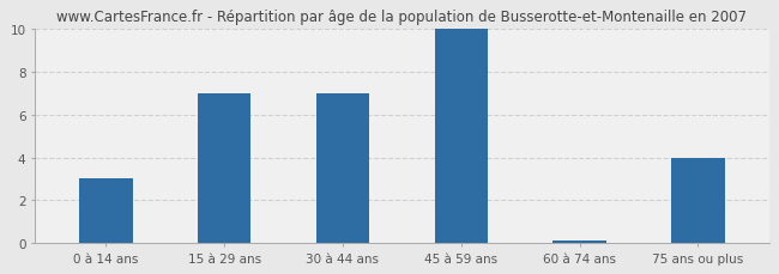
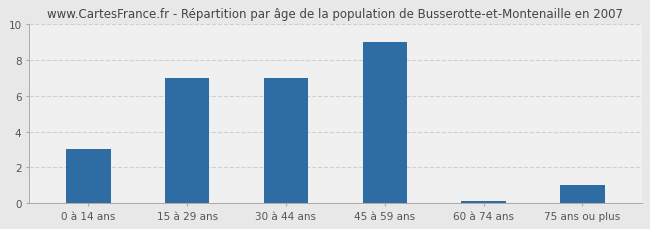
45 à 59 ans: 10.0 -> 9.0
75 ans ou plus: 4.0 -> 1.0
